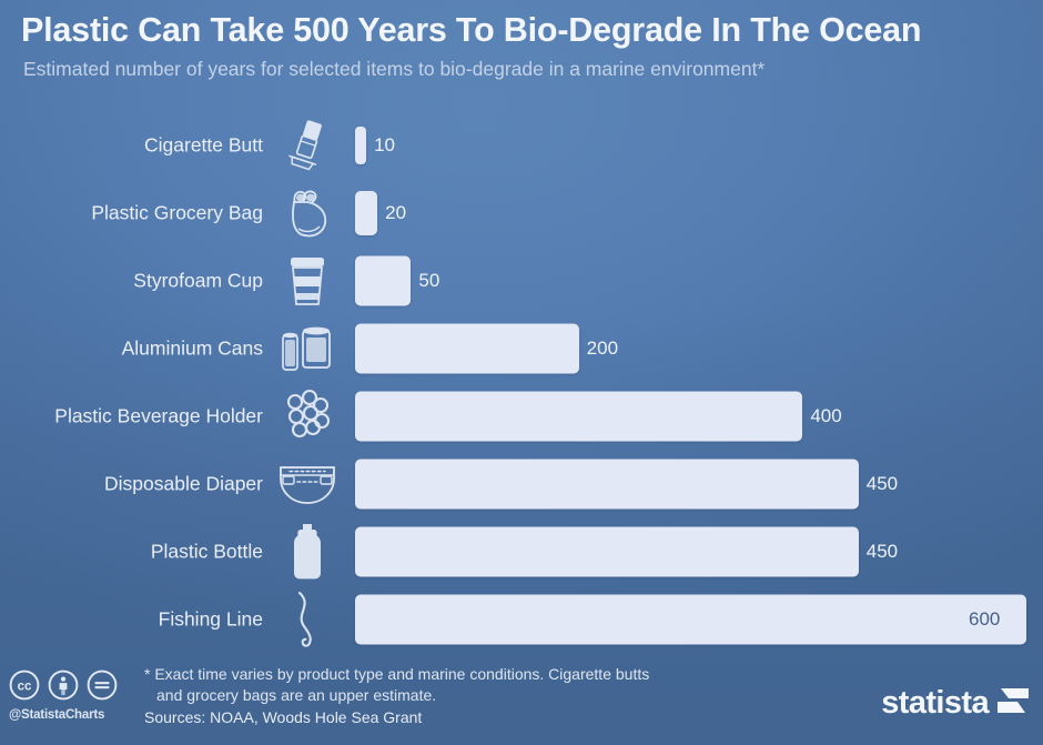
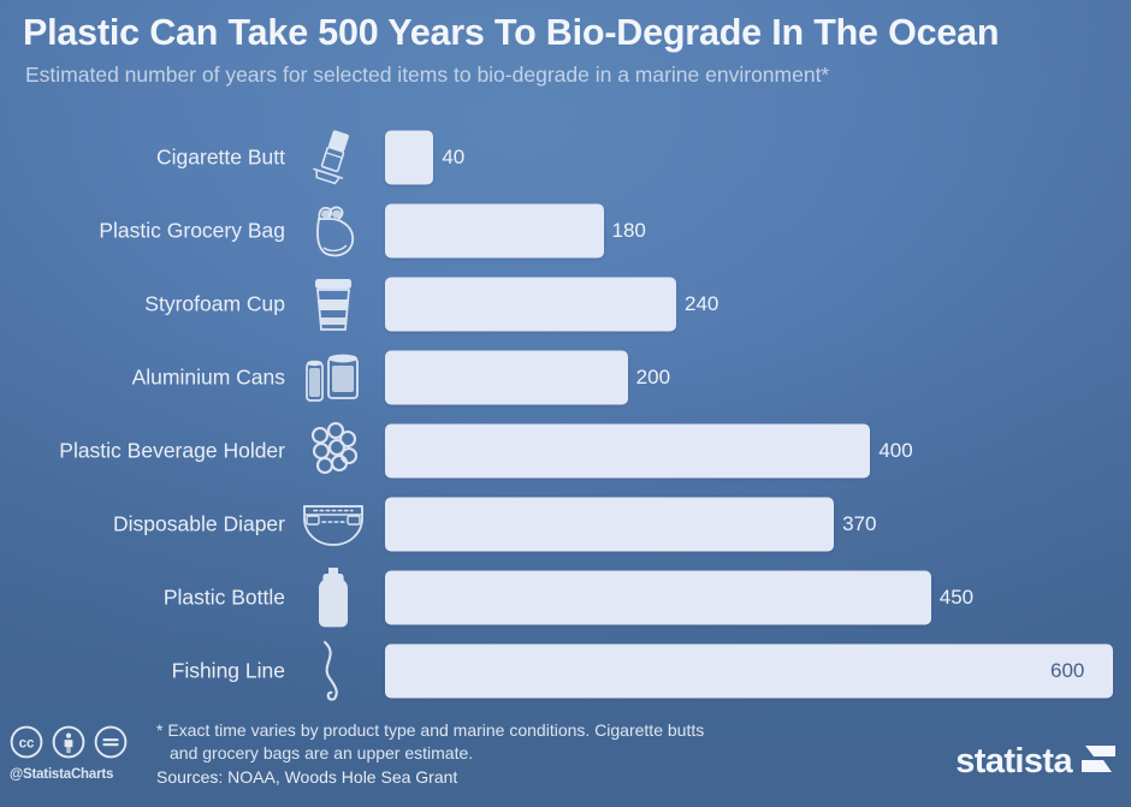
Cigarette Butt: 10 -> 40
Plastic Grocery Bag: 20 -> 180
Styrofoam Cup: 50 -> 240
Disposable Diaper: 450 -> 370
